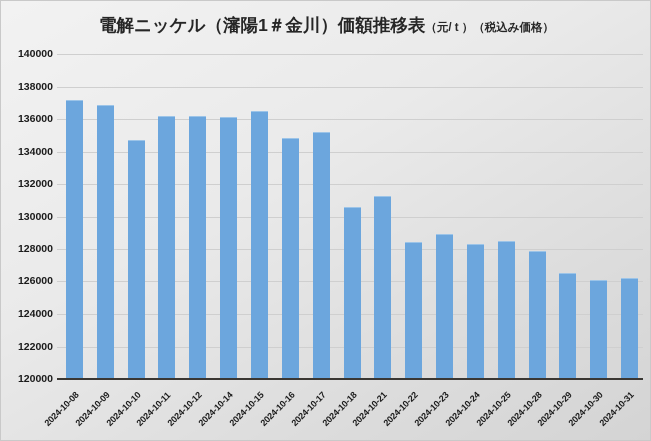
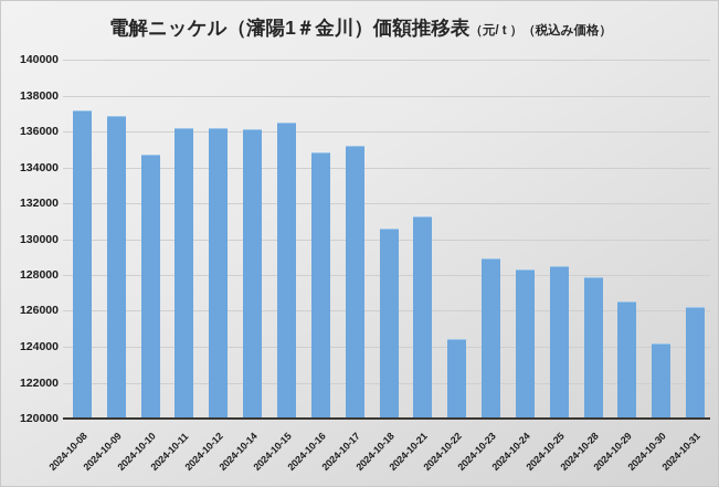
2024-10-22: 128400 -> 124400
2024-10-30: 126100 -> 124200
